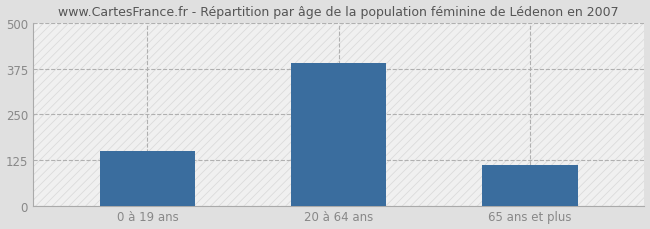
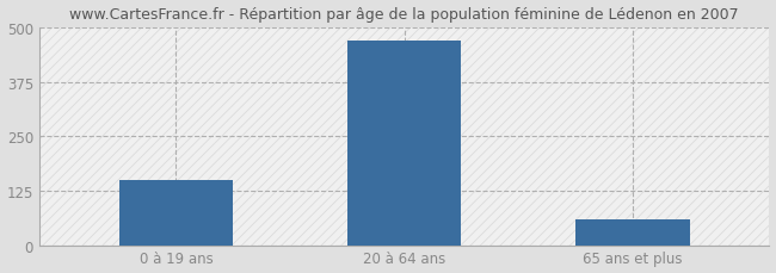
20 à 64 ans: 390 -> 470
65 ans et plus: 110 -> 60
